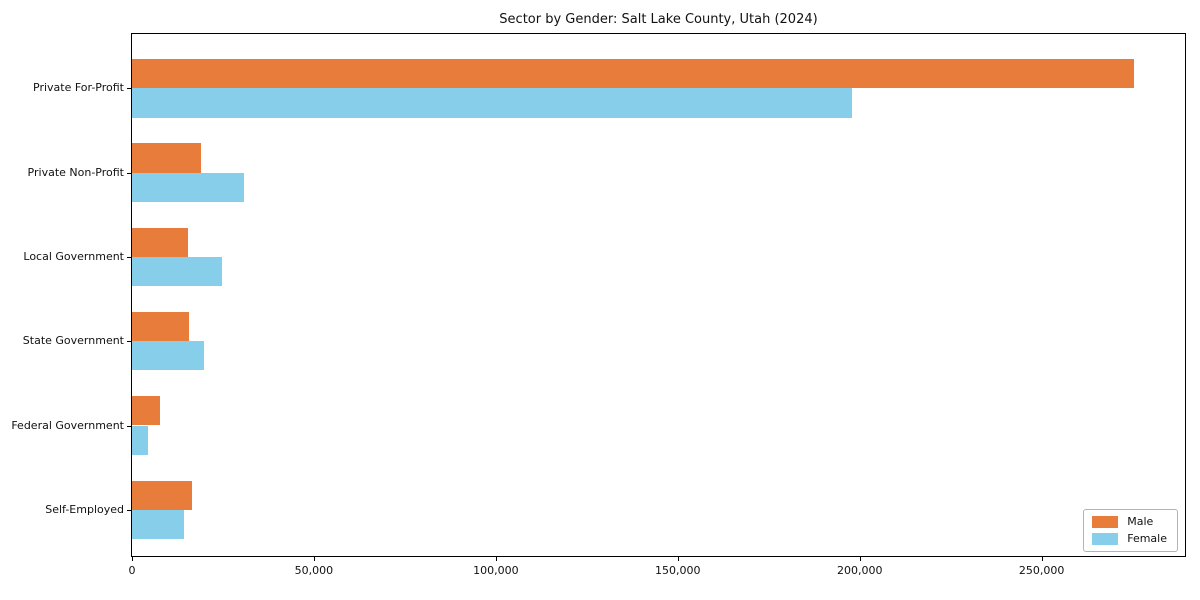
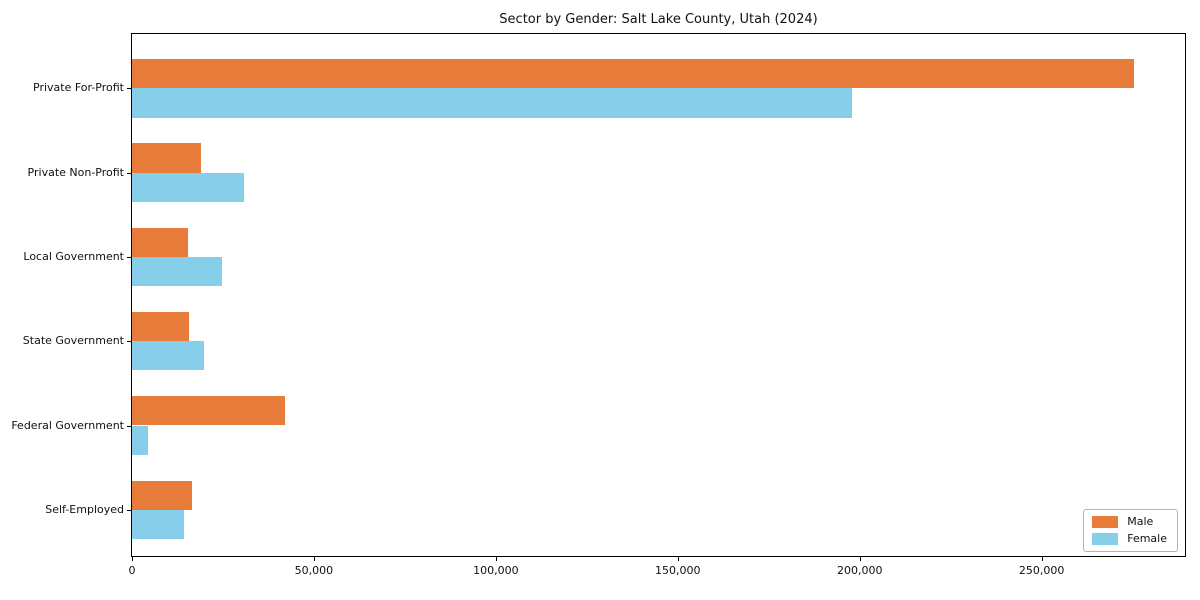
Male/Federal Government: 8000 -> 42000
